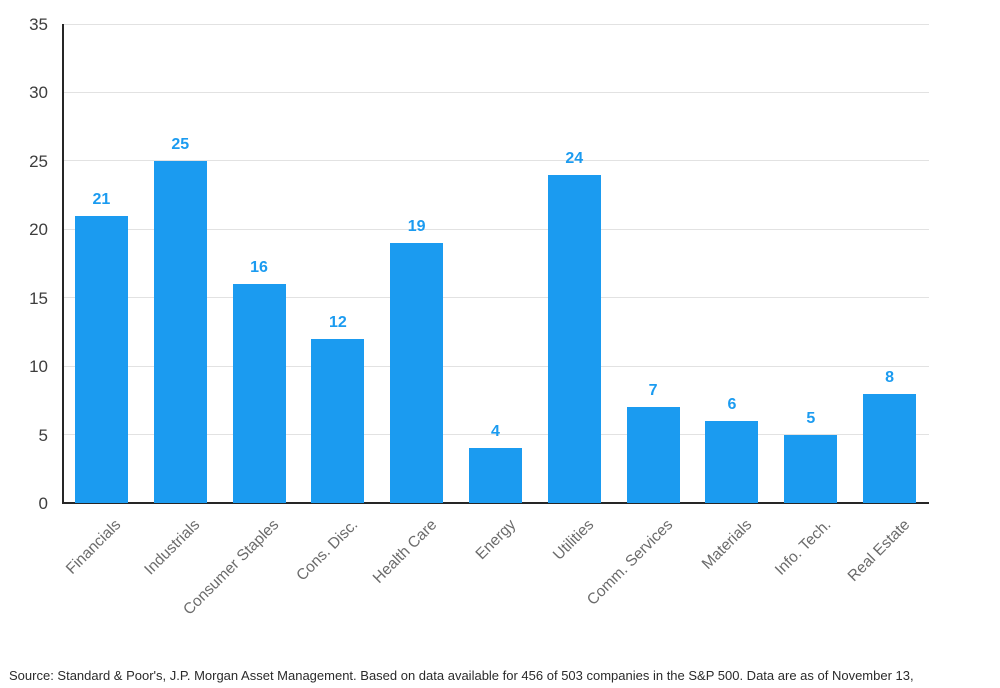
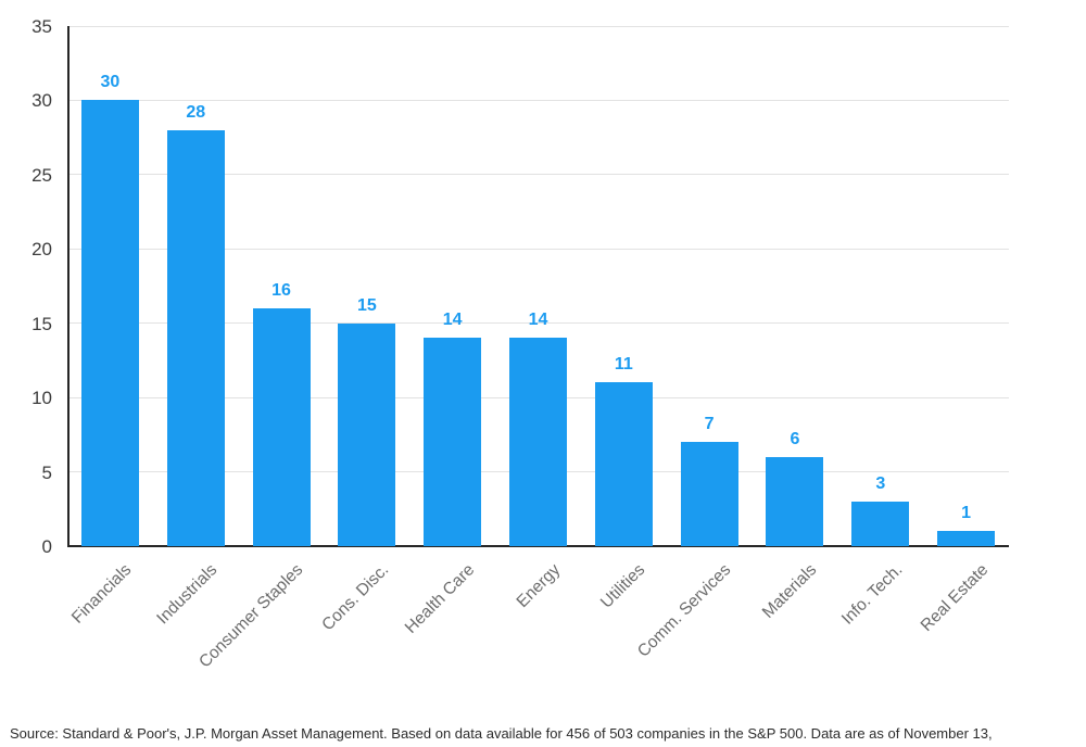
Financials: 21 -> 30
Industrials: 25 -> 28
Cons. Disc.: 12 -> 15
Health Care: 19 -> 14
Energy: 4 -> 14
Utilities: 24 -> 11
Info. Tech.: 5 -> 3
Real Estate: 8 -> 1
